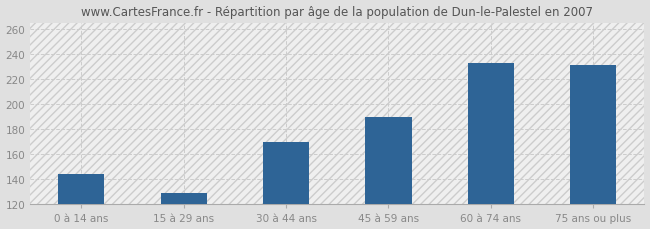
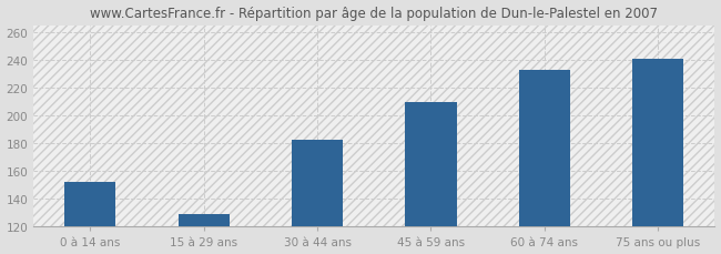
0 à 14 ans: 144 -> 152
30 à 44 ans: 170 -> 183
45 à 59 ans: 190 -> 210
75 ans ou plus: 231 -> 241
